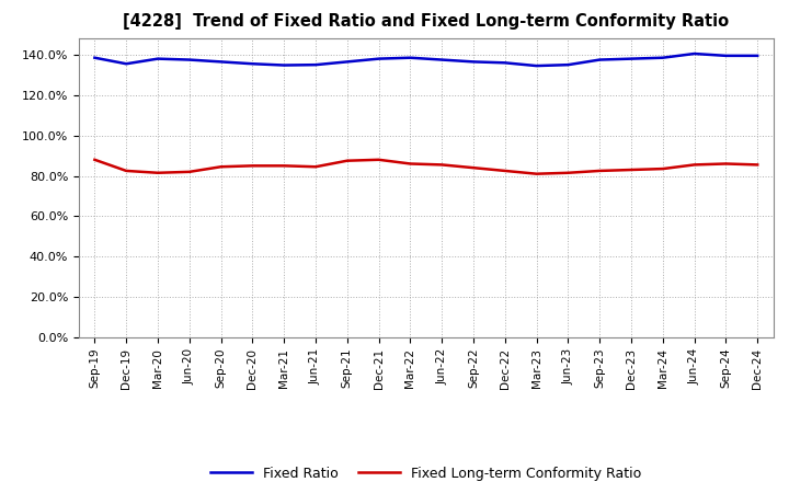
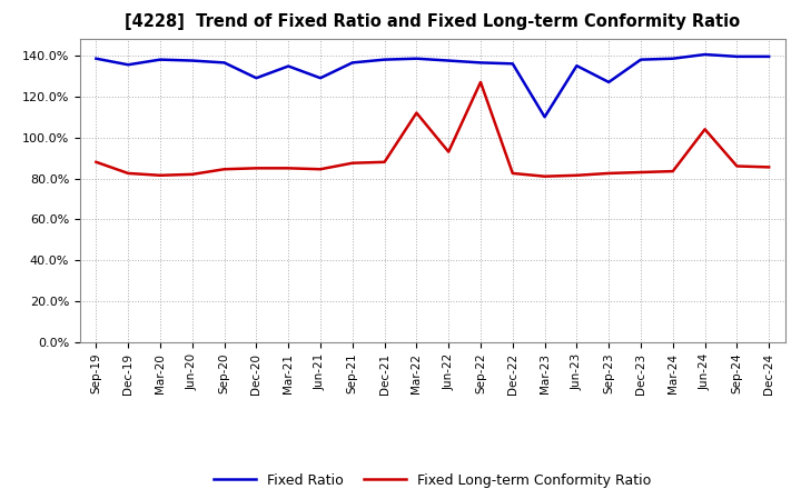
Fixed Ratio/Dec-20: 136% -> 129%
Fixed Ratio/Jun-21: 135% -> 129%
Fixed Long-term Conformity Ratio/Mar-22: 86% -> 112%
Fixed Long-term Conformity Ratio/Jun-22: 86% -> 93%
Fixed Long-term Conformity Ratio/Sep-22: 84% -> 127%
Fixed Ratio/Mar-23: 134% -> 110%
Fixed Ratio/Sep-23: 138% -> 127%
Fixed Long-term Conformity Ratio/Jun-24: 86% -> 104%
